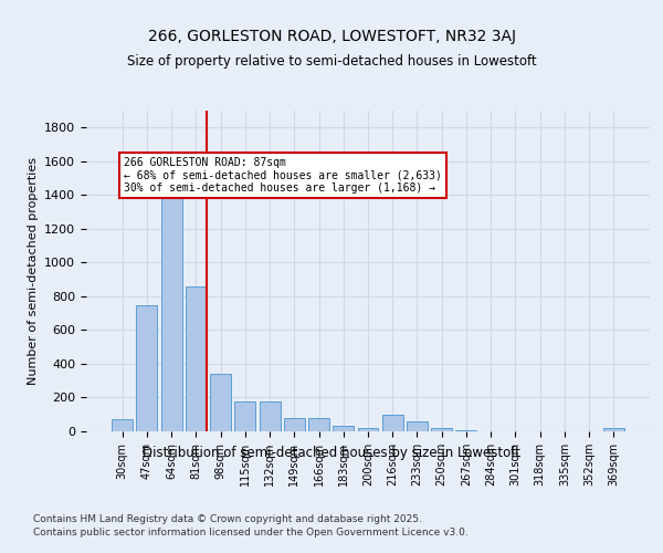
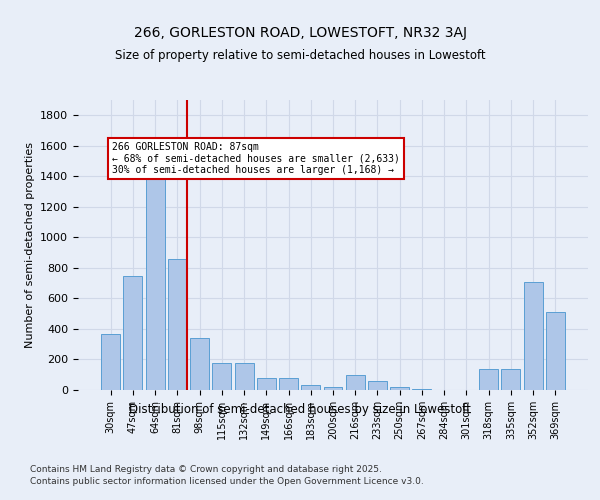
30sqm: 80 -> 370
318sqm: 0 -> 140
335sqm: 0 -> 140
352sqm: 0 -> 710
369sqm: 20 -> 510
